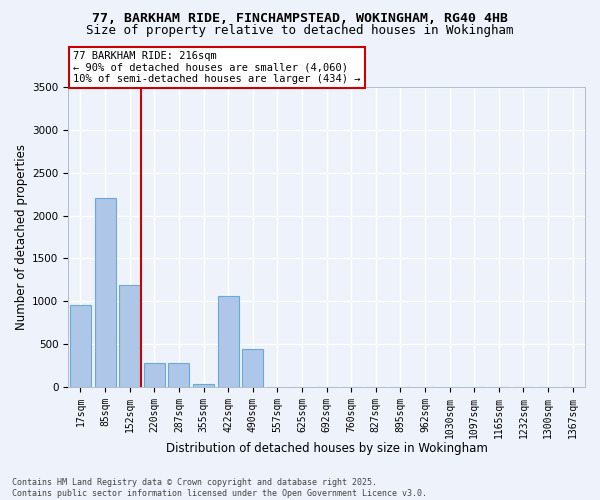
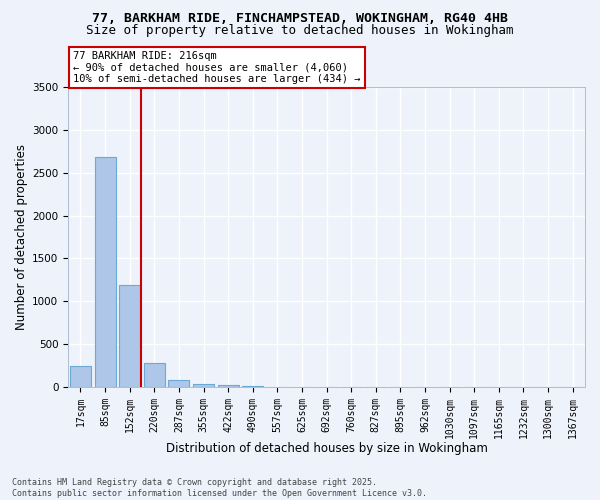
17sqm: 960 -> 250
85sqm: 2200 -> 2680
287sqm: 280 -> 80
422sqm: 1060 -> 20
490sqm: 440 -> 10
